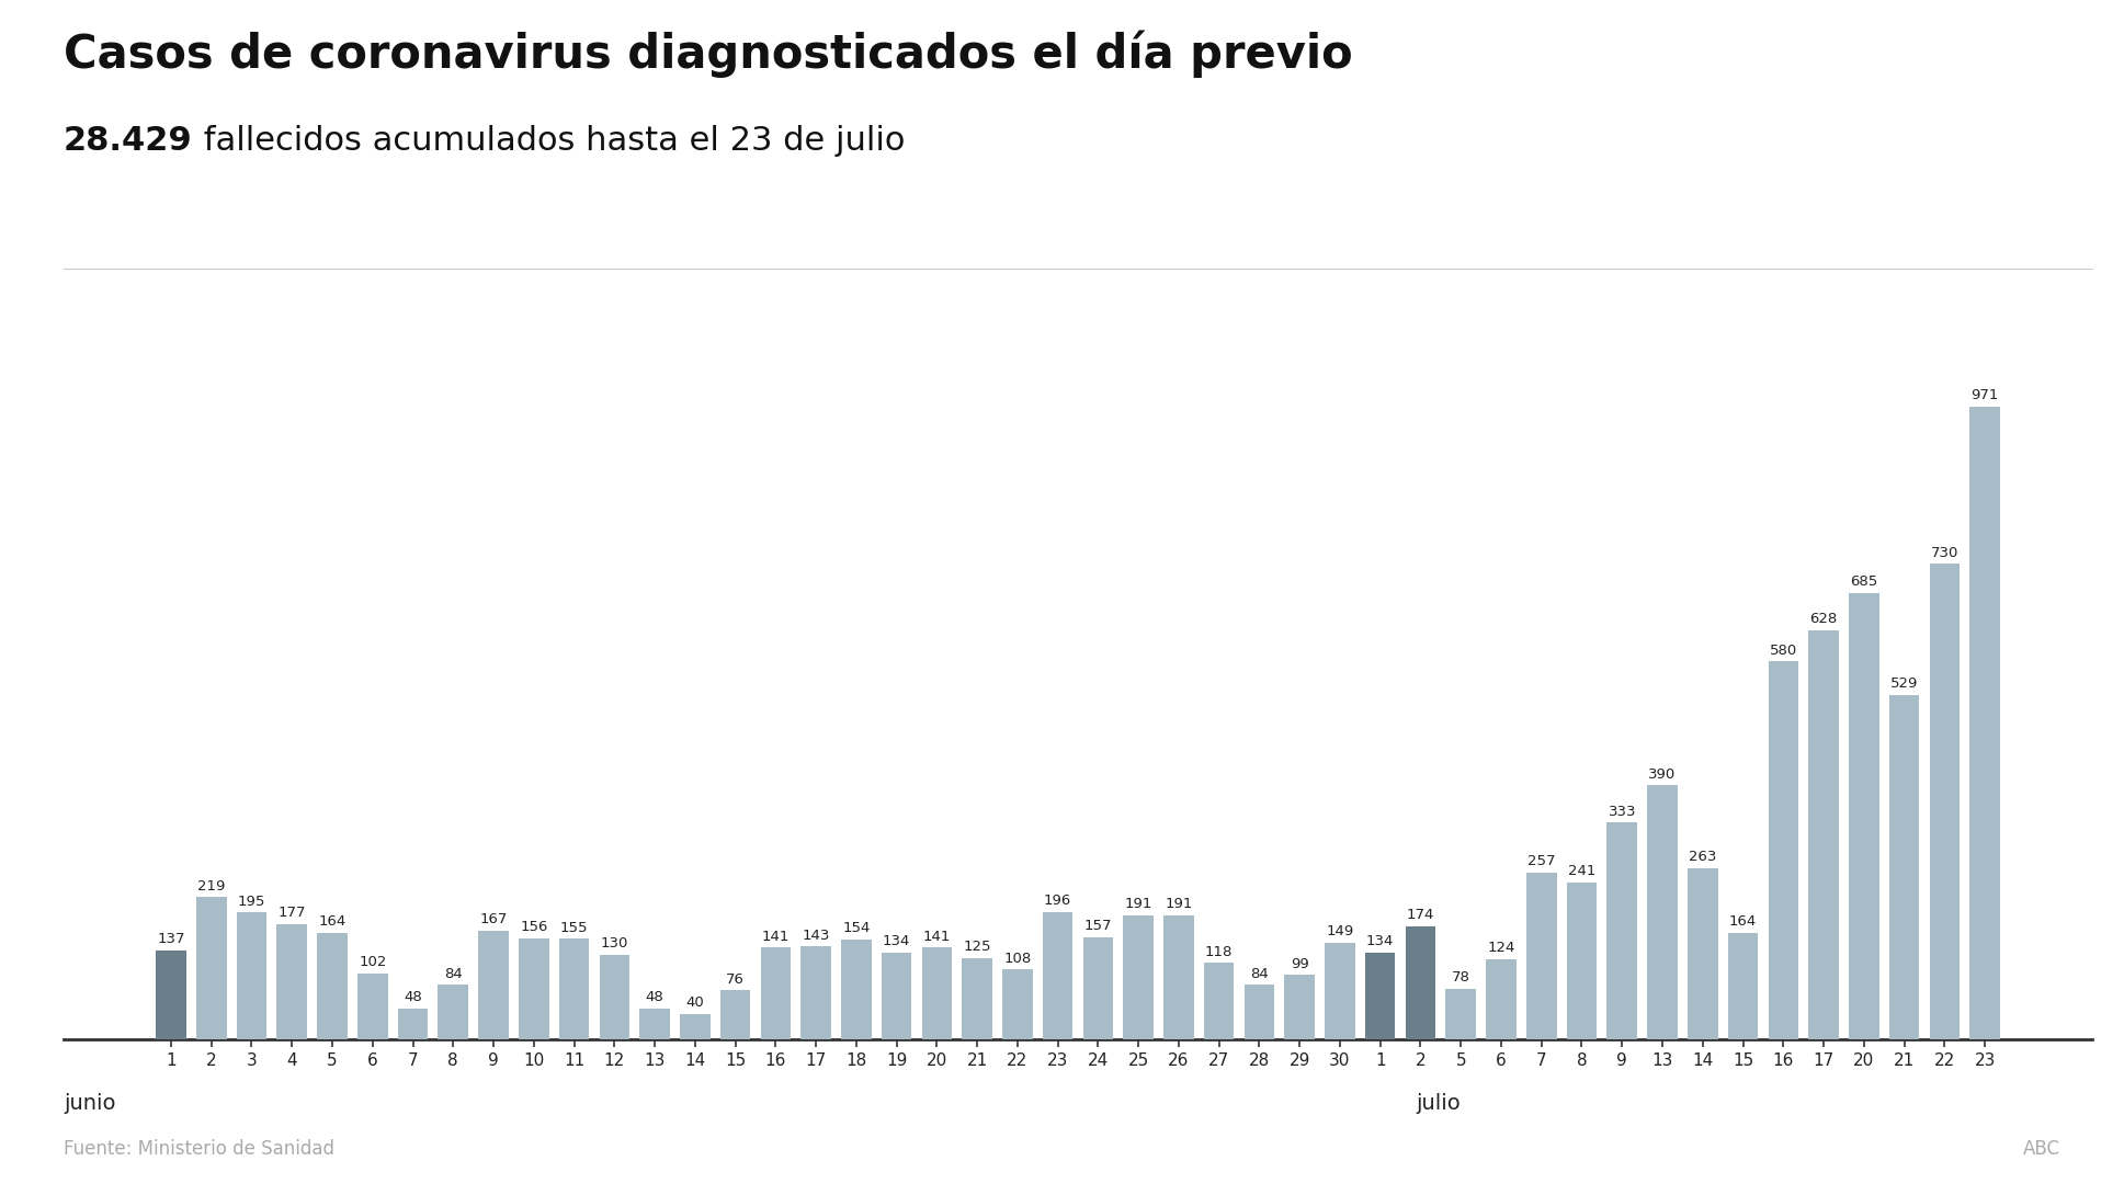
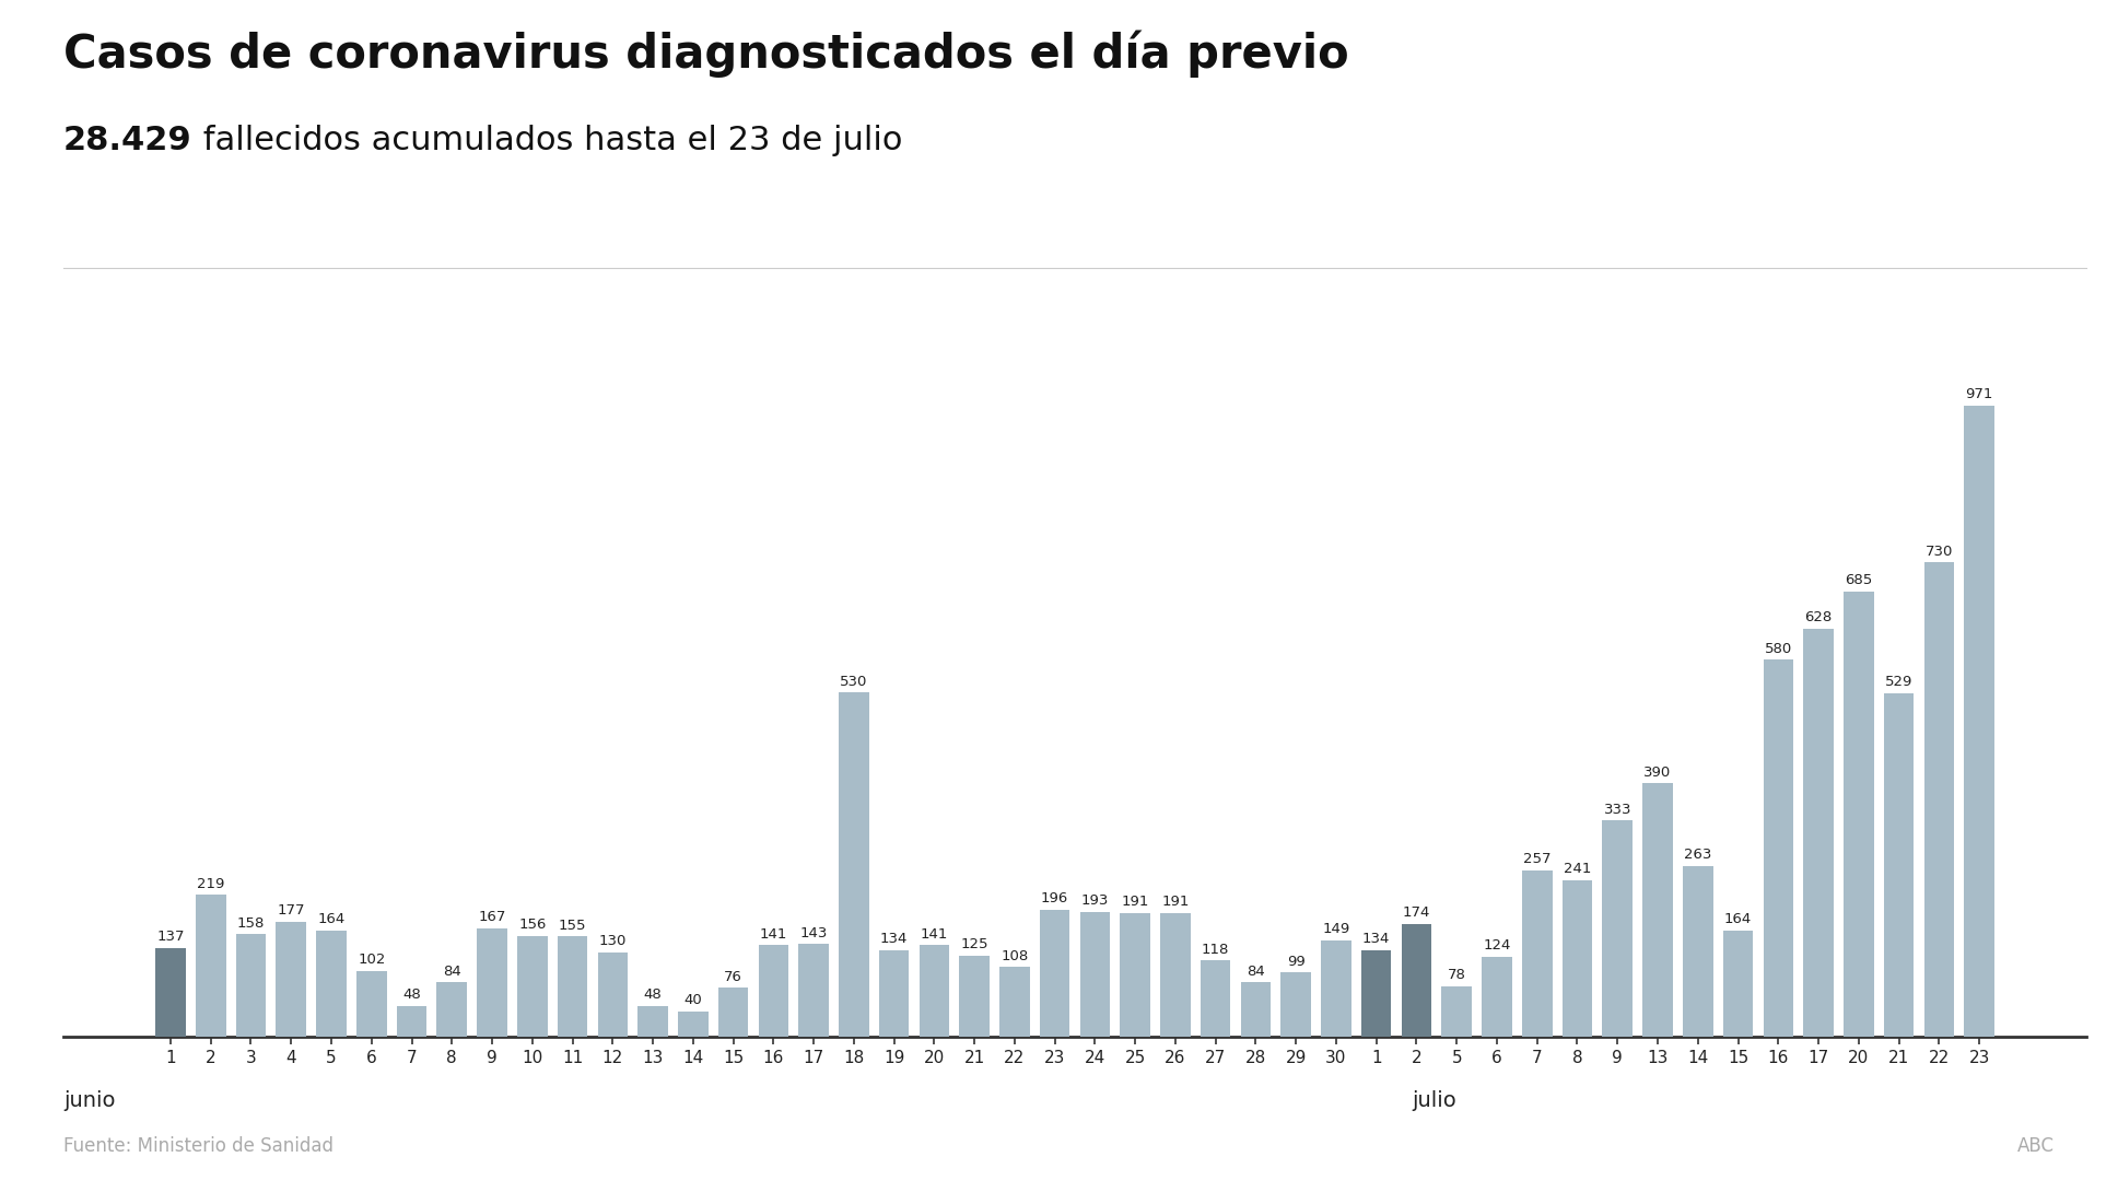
3: 195 -> 158
18: 154 -> 530
24: 157 -> 193
